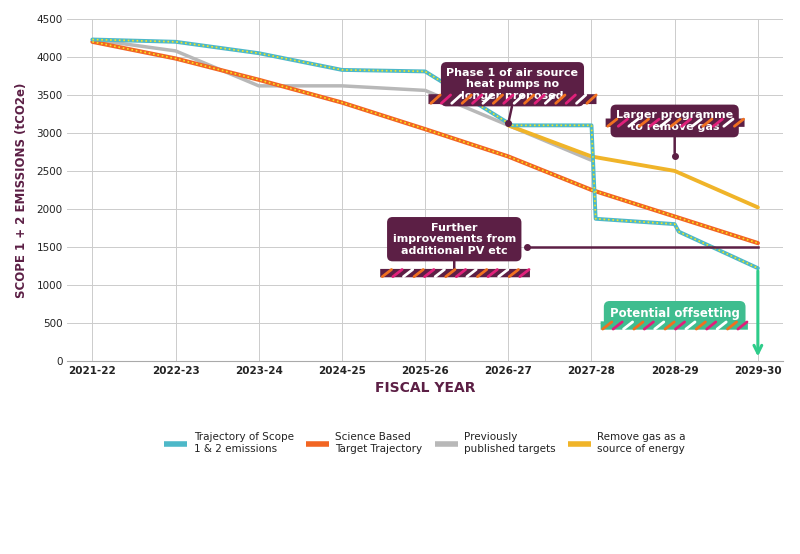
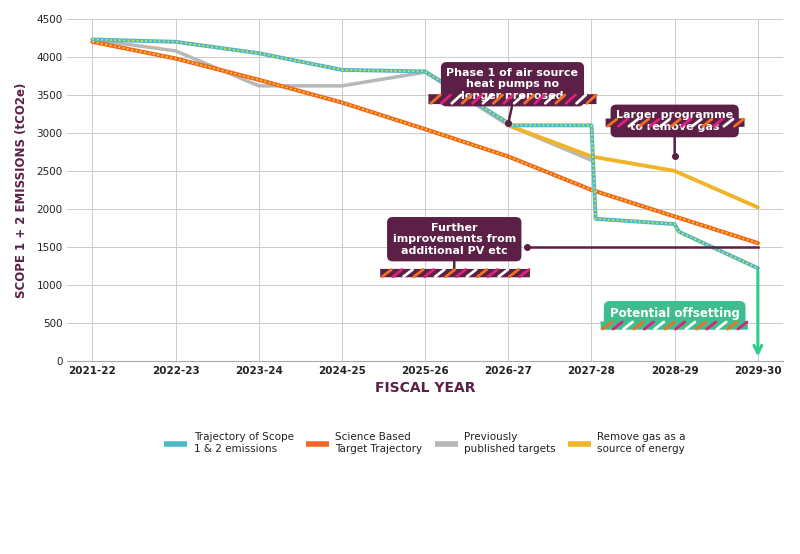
Previously published targets/2025-26: 3560 -> 3800
